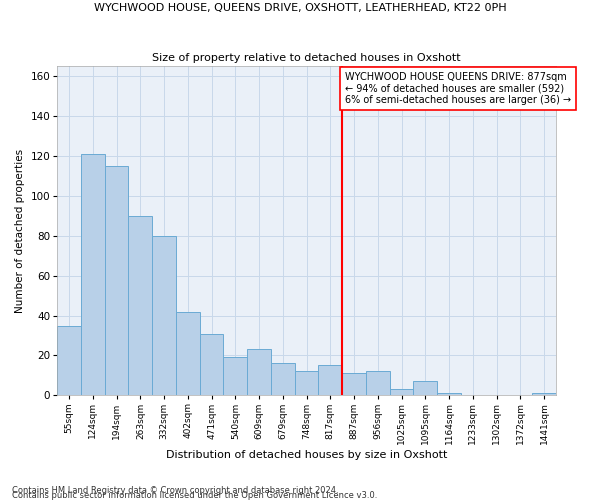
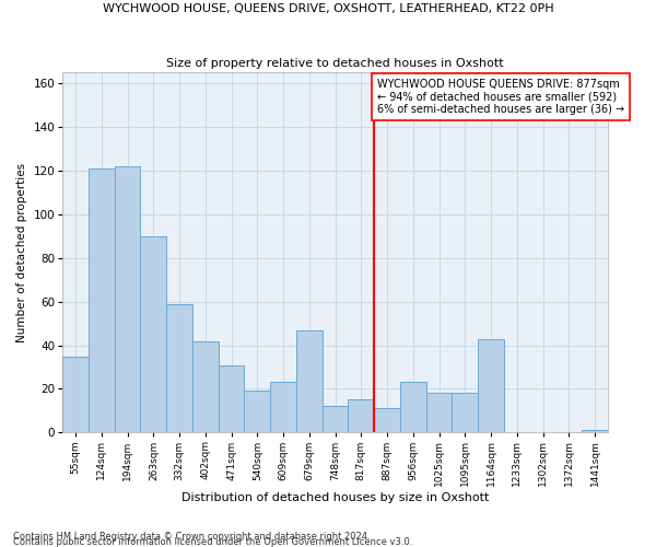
194sqm: 115 -> 122
332sqm: 80 -> 59
679sqm: 16 -> 47
956sqm: 12 -> 23
1025sqm: 3 -> 18
1095sqm: 7 -> 18
1164sqm: 1 -> 43
